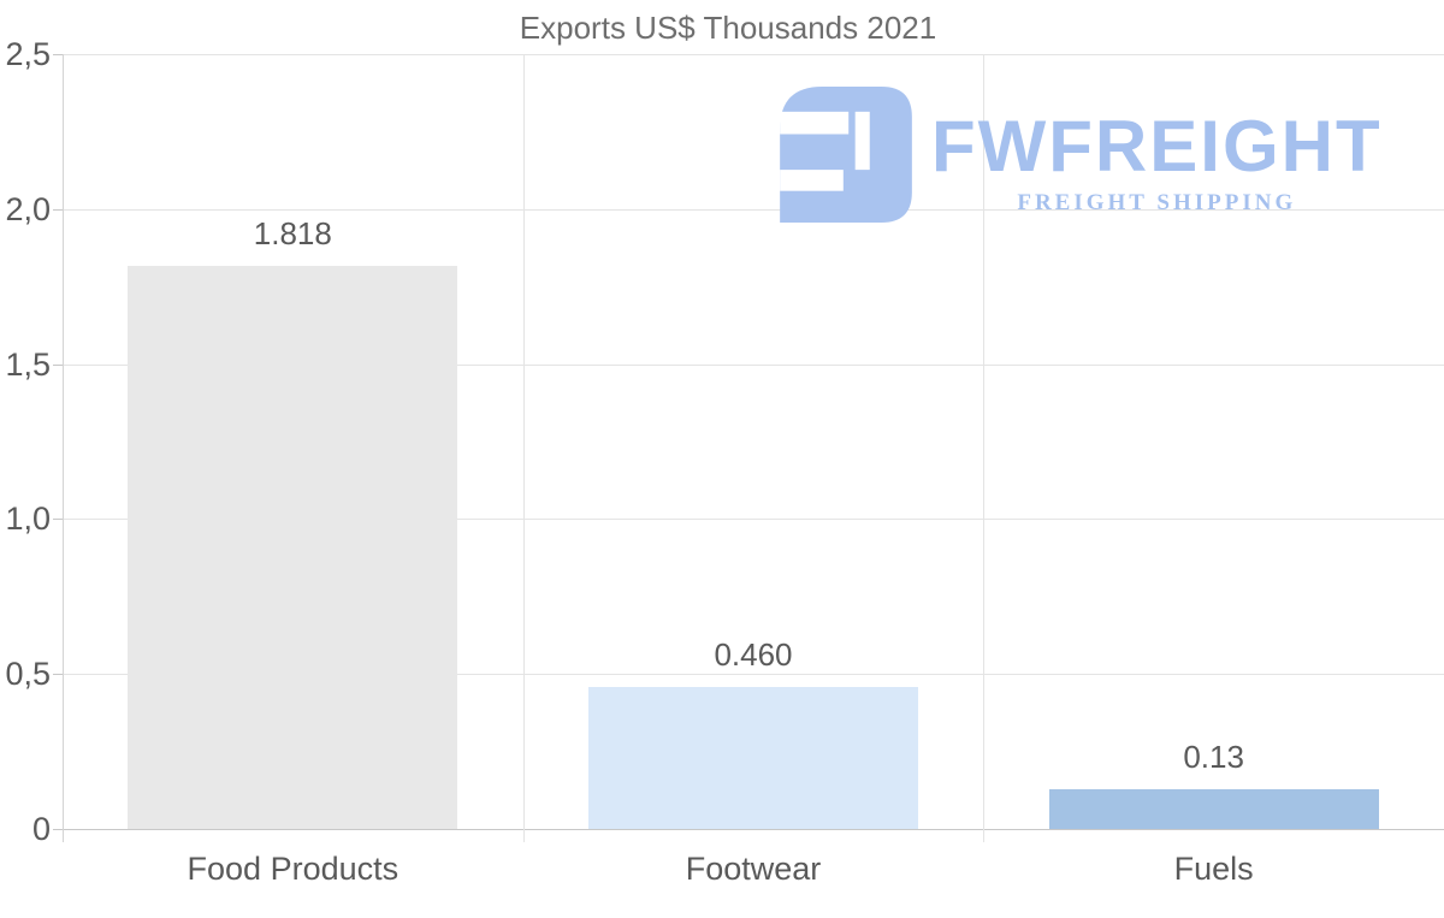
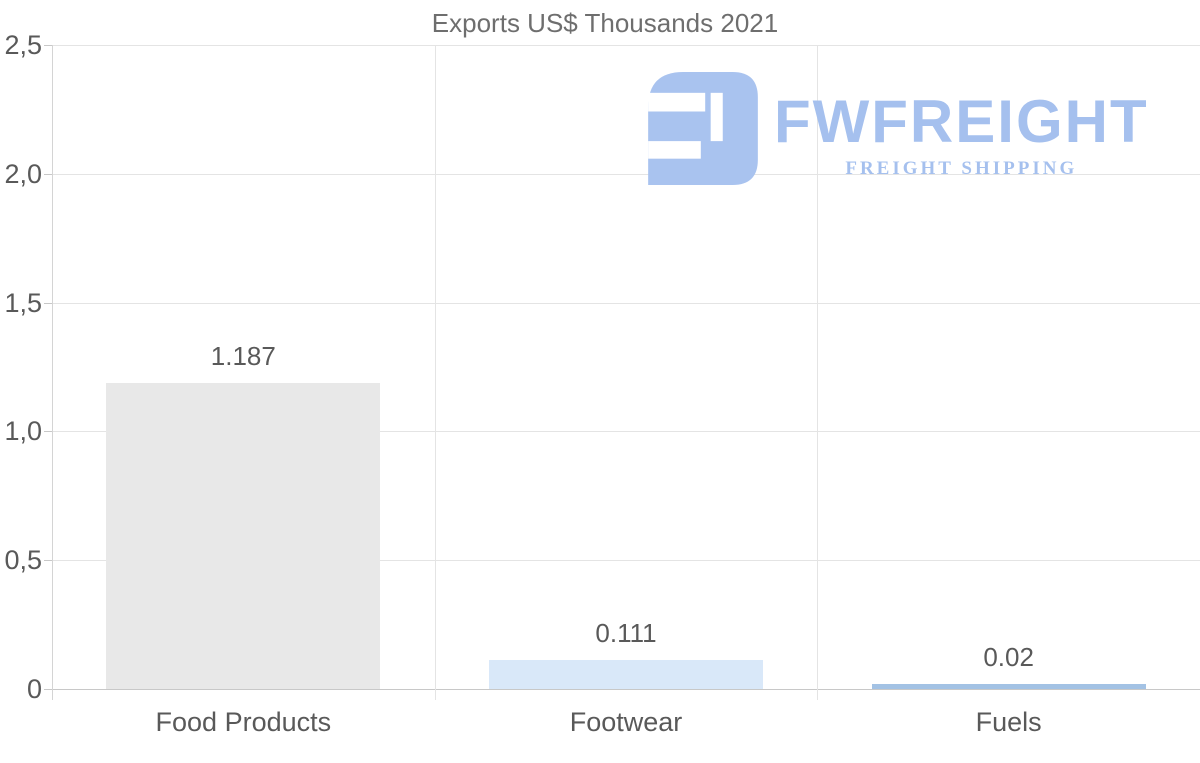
Food Products: 1.818 -> 1.187
Footwear: 0.460 -> 0.111
Fuels: 0.13 -> 0.02
